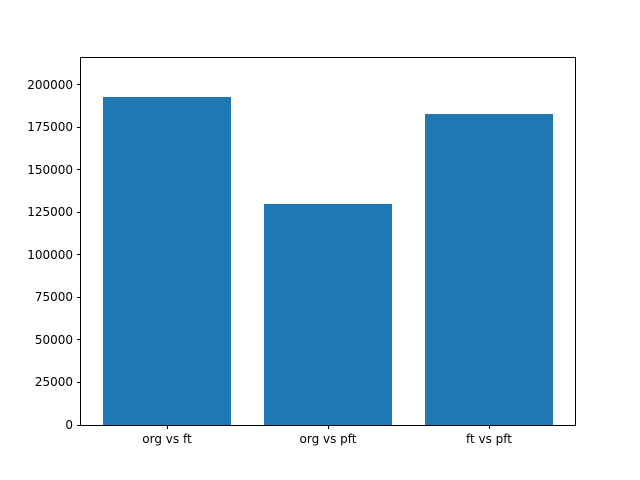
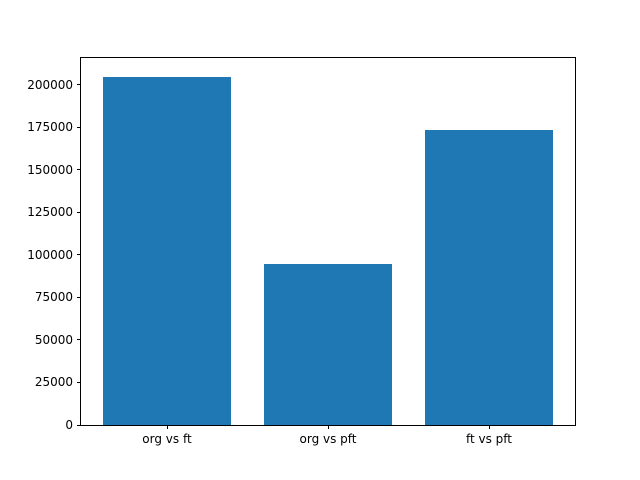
org vs ft: 193000 -> 205000
org vs pft: 130000 -> 95000
ft vs pft: 183000 -> 173000
